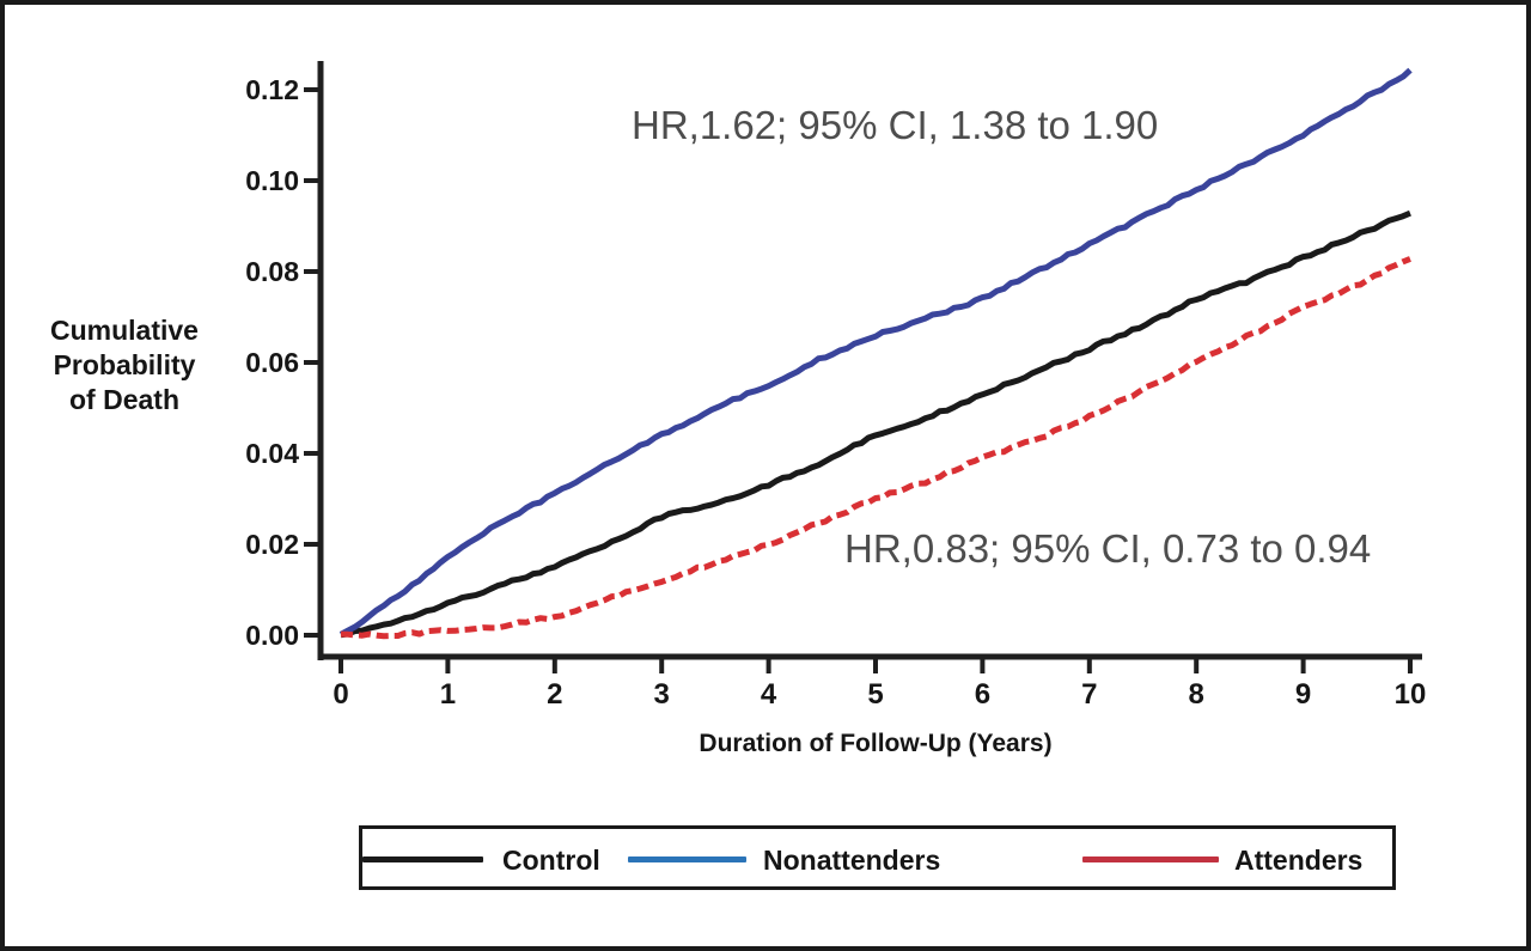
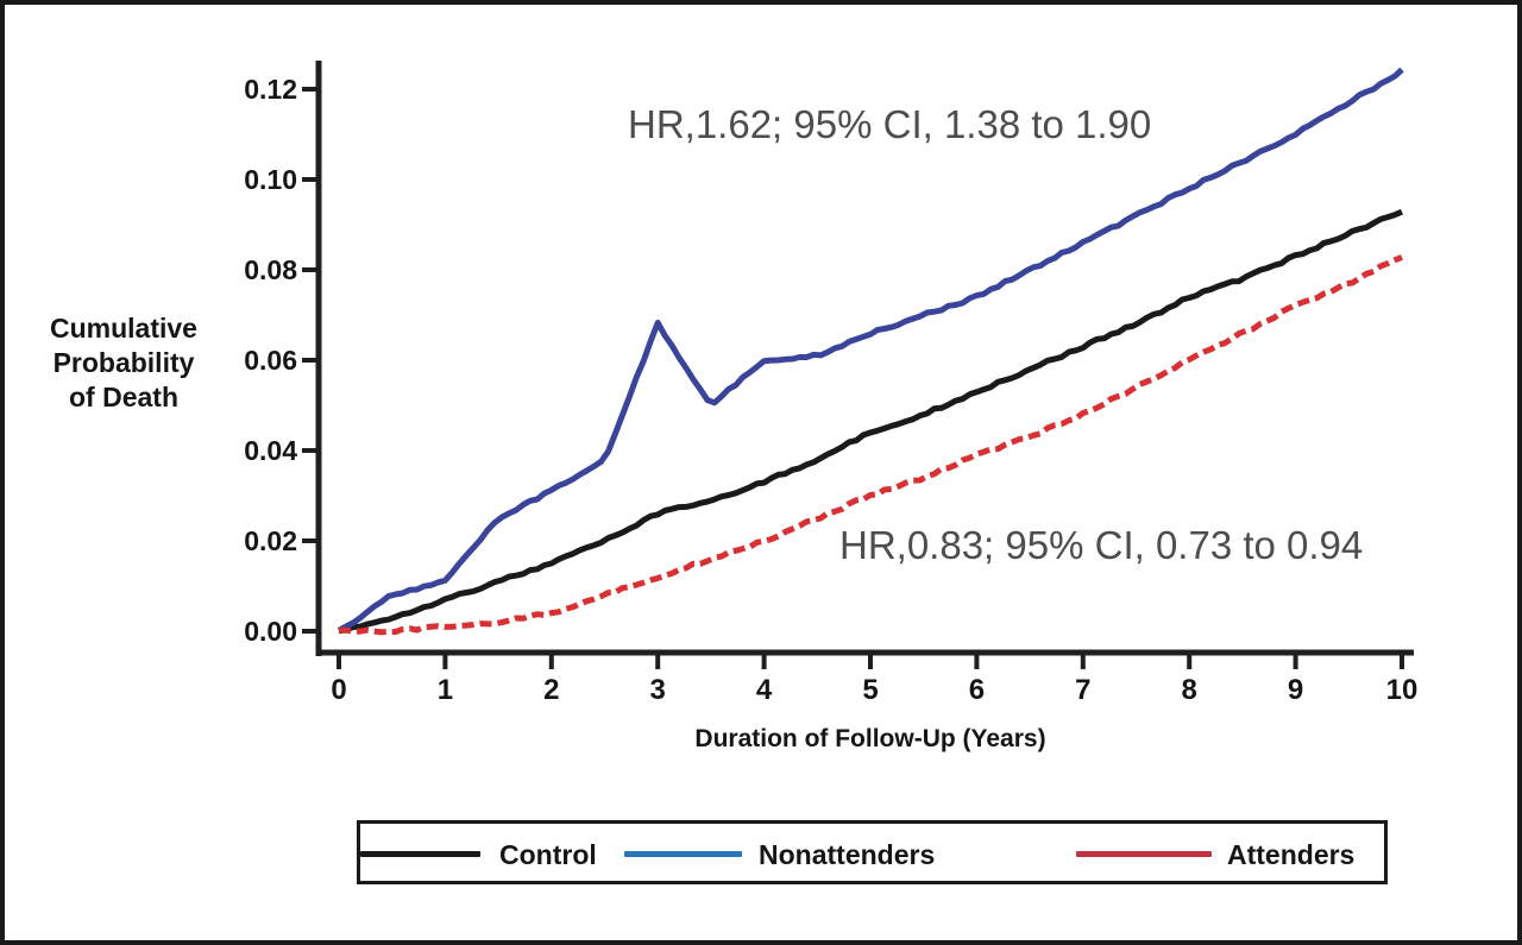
Nonattenders/1: 0.017 -> 0.011
Nonattenders/3: 0.044 -> 0.068
Nonattenders/4: 0.055 -> 0.060
